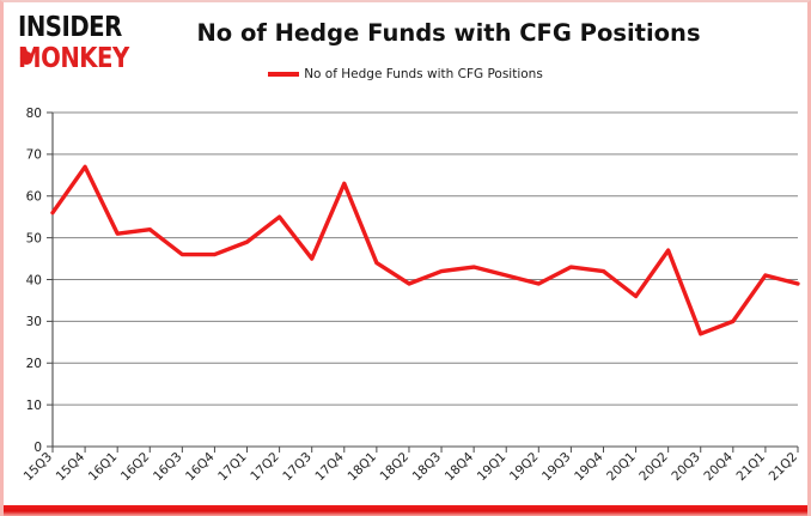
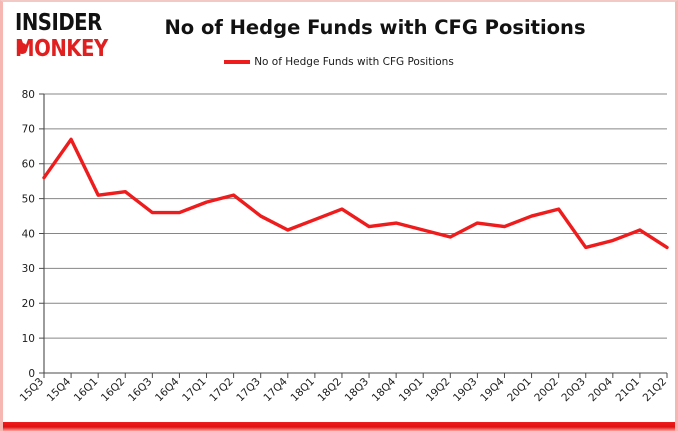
17Q2: 55 -> 51
17Q4: 63 -> 41
18Q2: 39 -> 47
20Q1: 36 -> 45
20Q3: 27 -> 36
20Q4: 30 -> 38
21Q2: 39 -> 36
